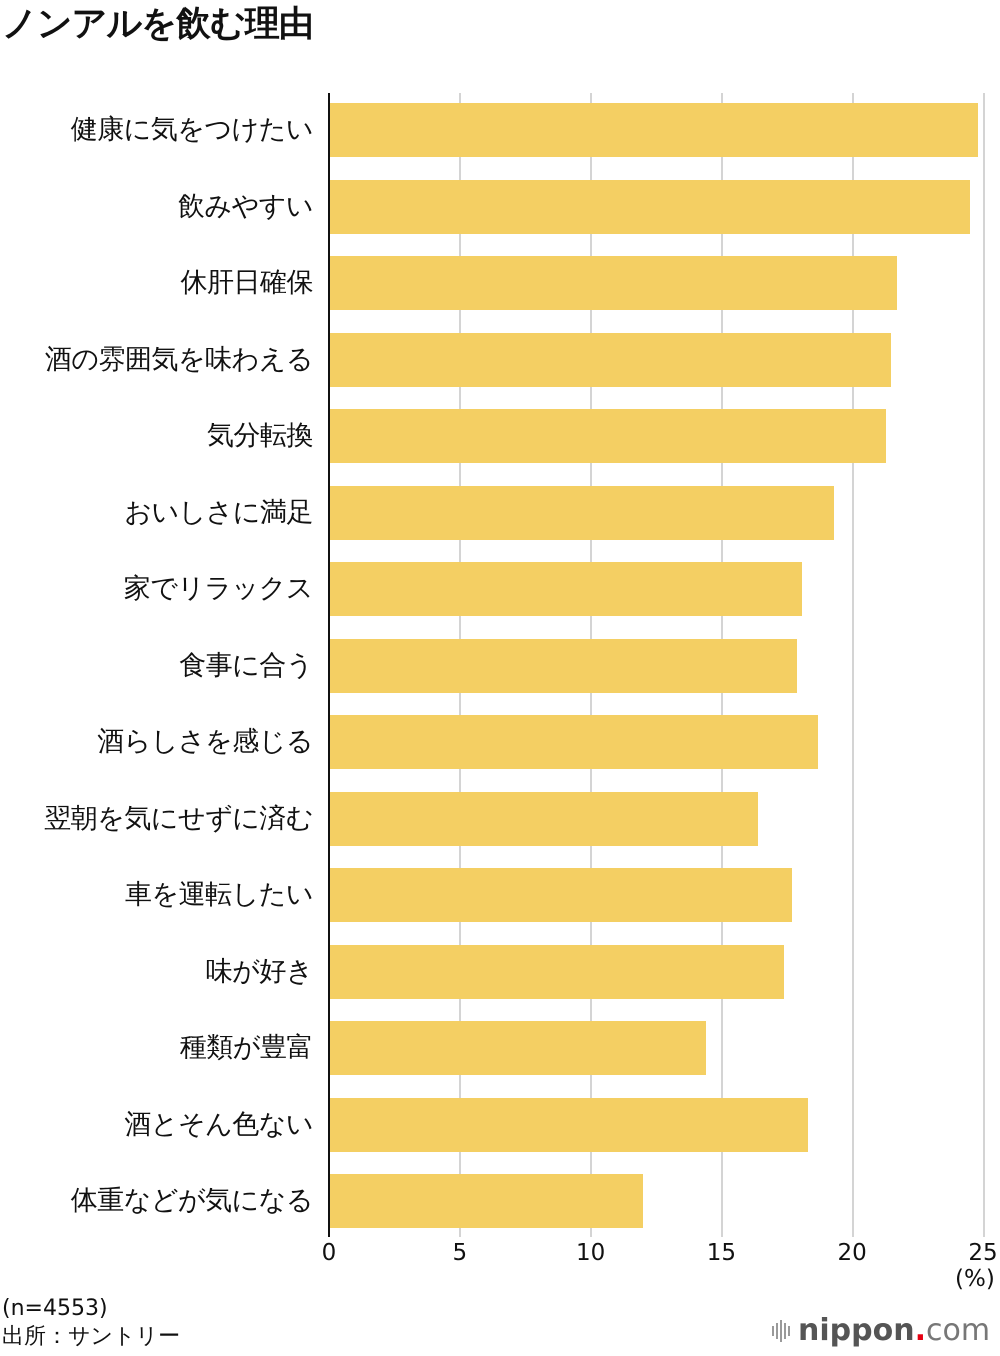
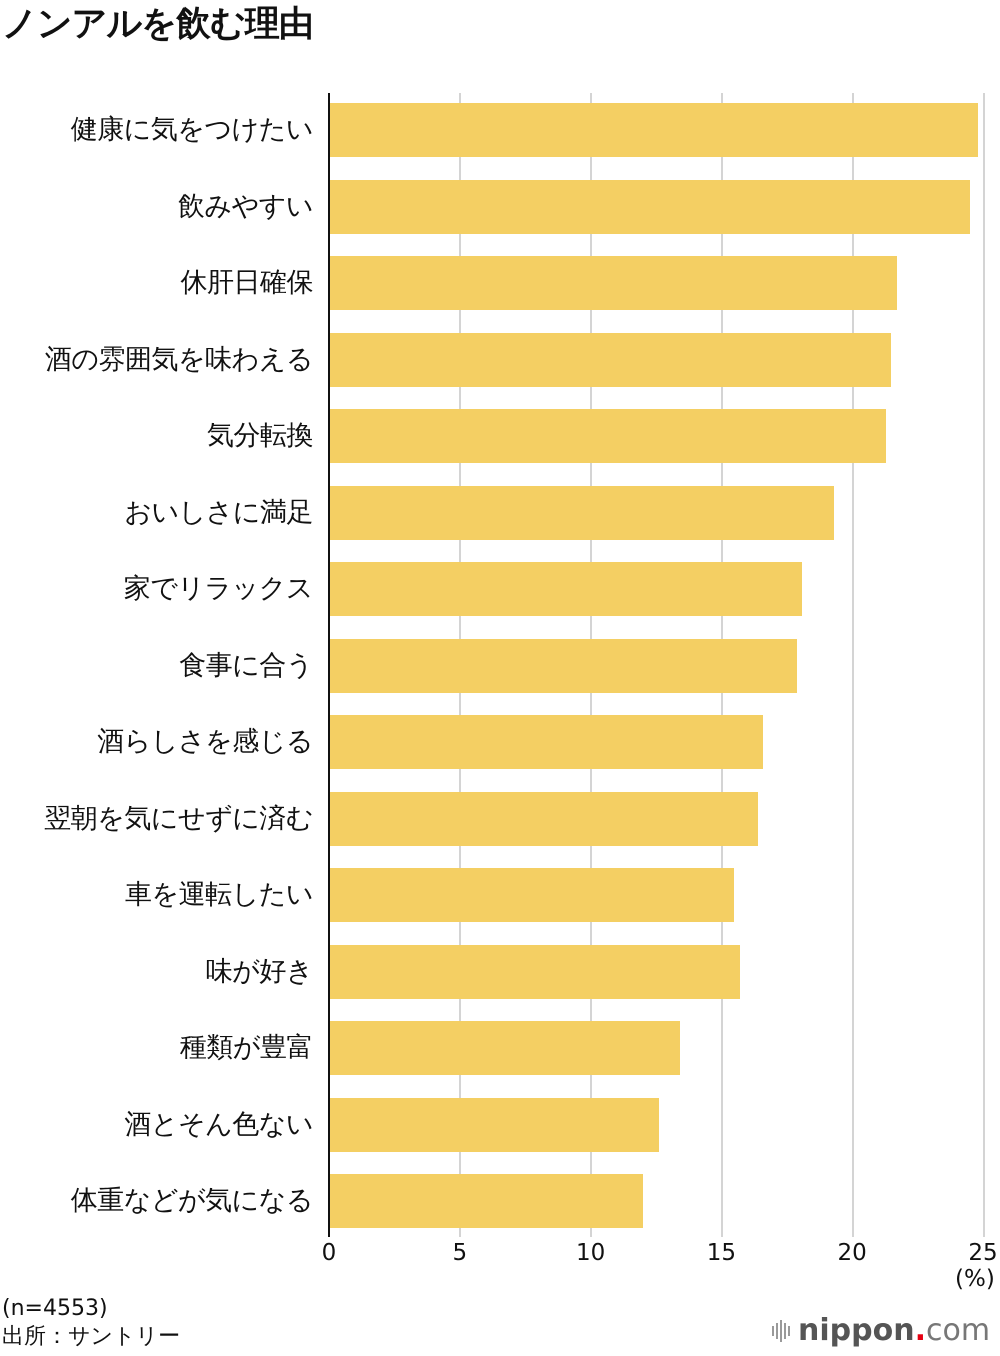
酒らしさを感じる: 18.7 -> 16.6
車を運転したい: 17.7 -> 15.5
味が好き: 17.4 -> 15.7
種類が豊富: 14.4 -> 13.4
酒とそん色ない: 18.3 -> 12.6
